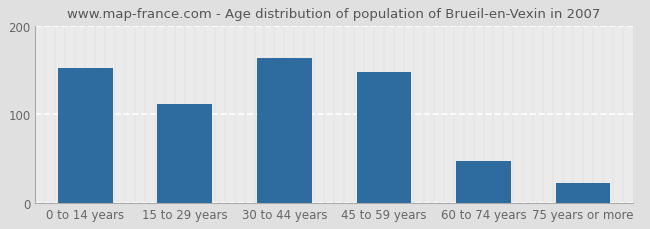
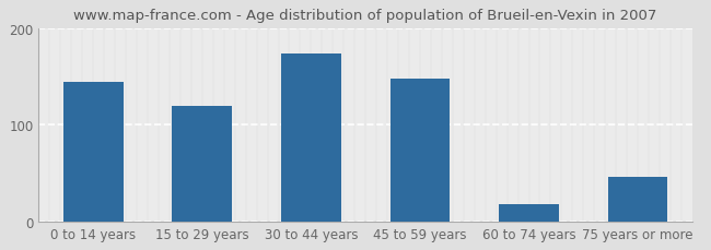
0 to 14 years: 152 -> 144
15 to 29 years: 112 -> 120
30 to 44 years: 163 -> 174
60 to 74 years: 47 -> 18
75 years or more: 22 -> 46
